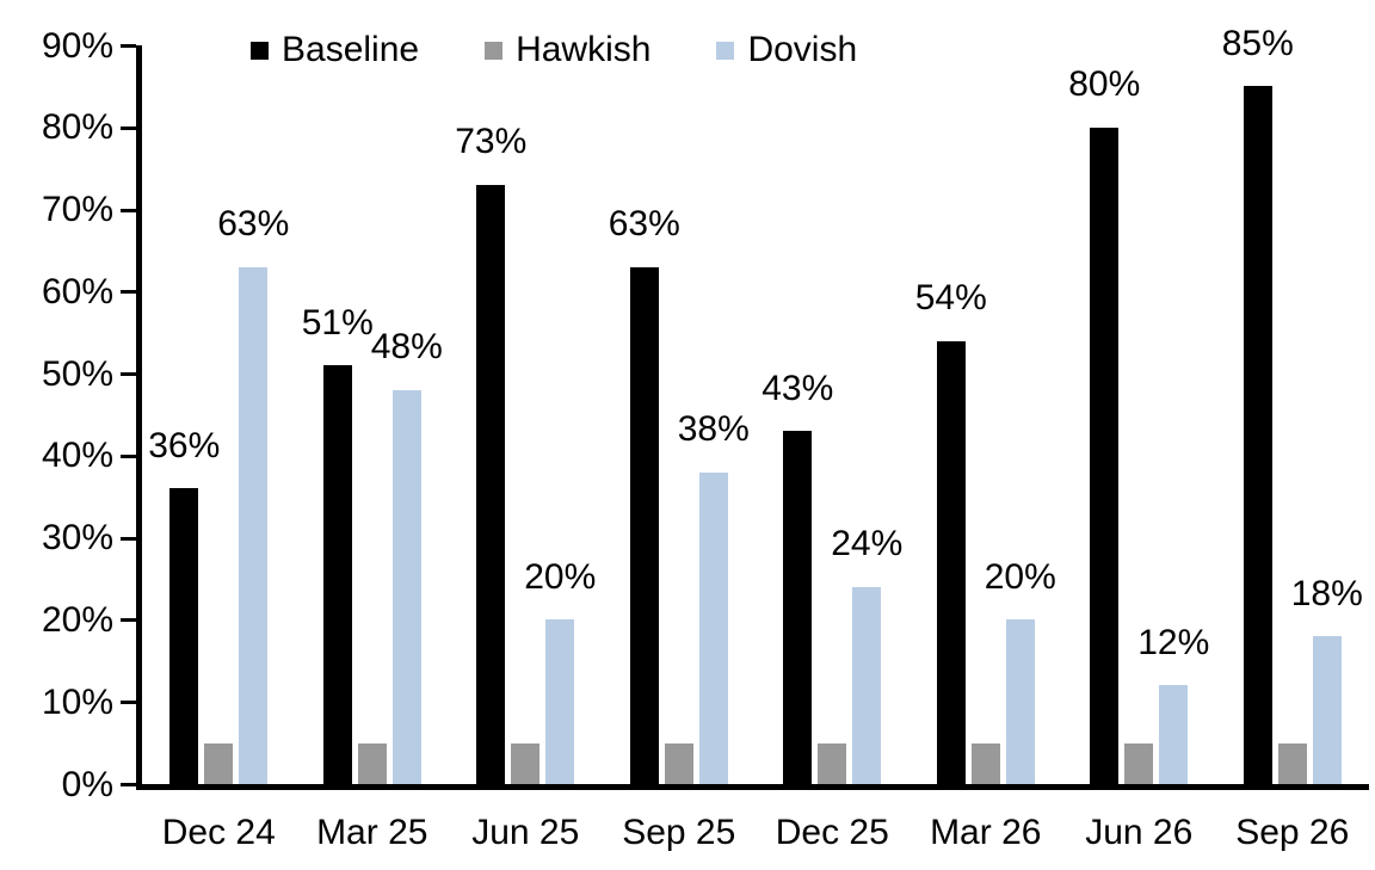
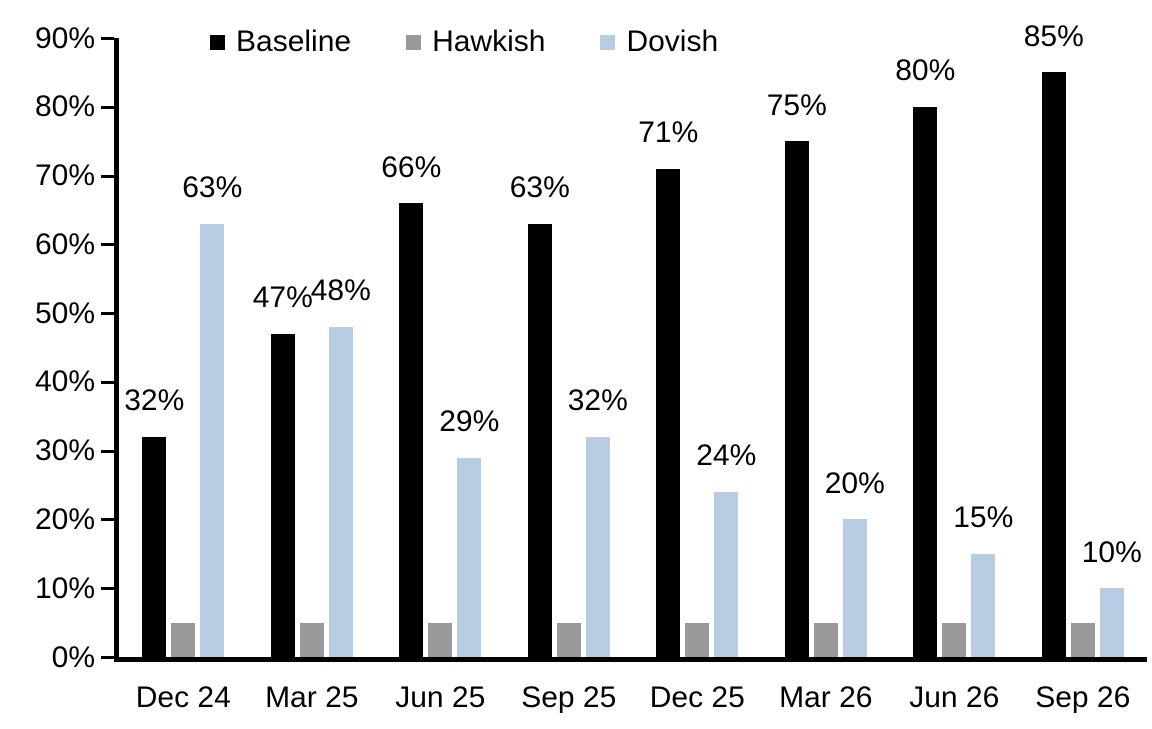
Baseline/Dec 24: 36% -> 32%
Baseline/Mar 25: 51% -> 47%
Baseline/Jun 25: 73% -> 66%
Dovish/Jun 25: 20% -> 29%
Dovish/Sep 25: 38% -> 32%
Baseline/Dec 25: 43% -> 71%
Baseline/Mar 26: 54% -> 75%
Dovish/Jun 26: 12% -> 15%
Dovish/Sep 26: 18% -> 10%
